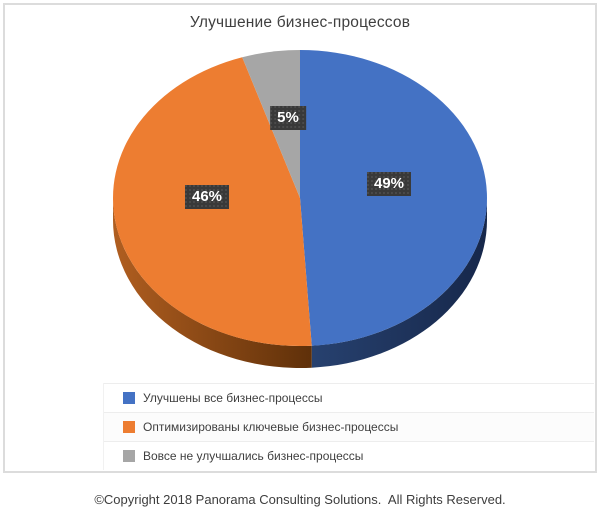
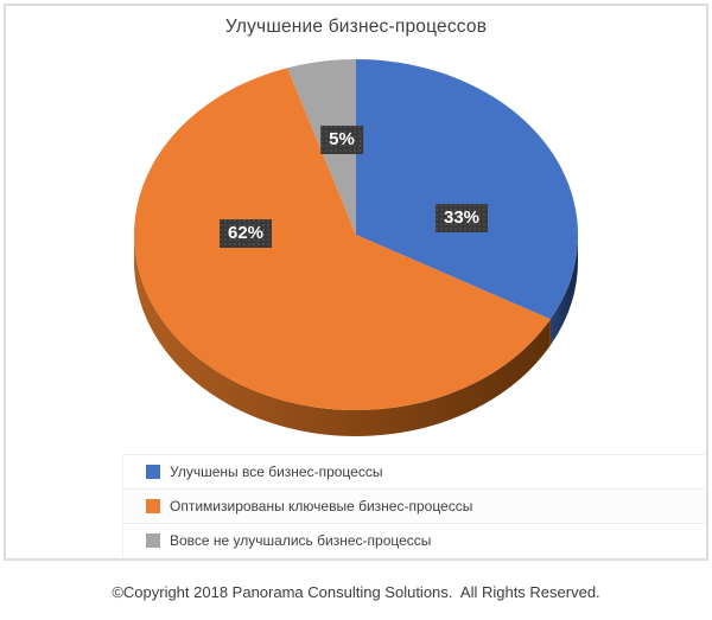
Улучшены все бизнес-процессы: 49% -> 33%
Оптимизированы ключевые бизнес-процессы: 46% -> 62%
